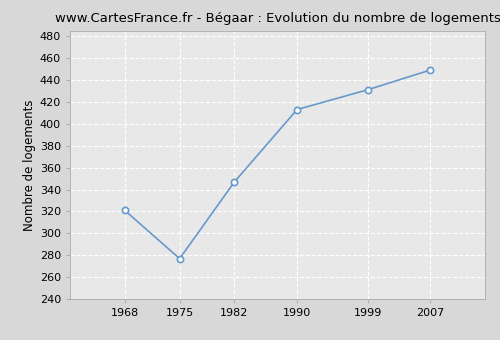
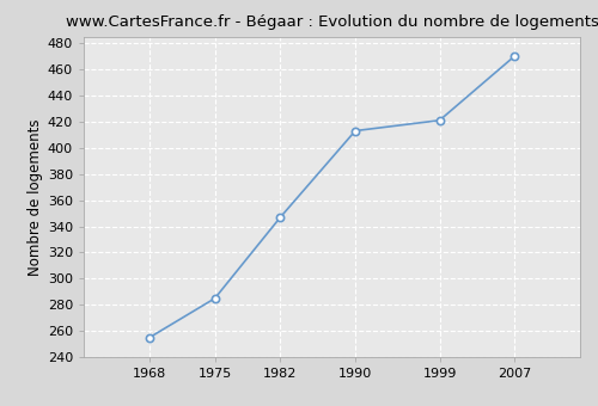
1968: 321 -> 255
1975: 277 -> 285
1999: 431 -> 421
2007: 449 -> 470
